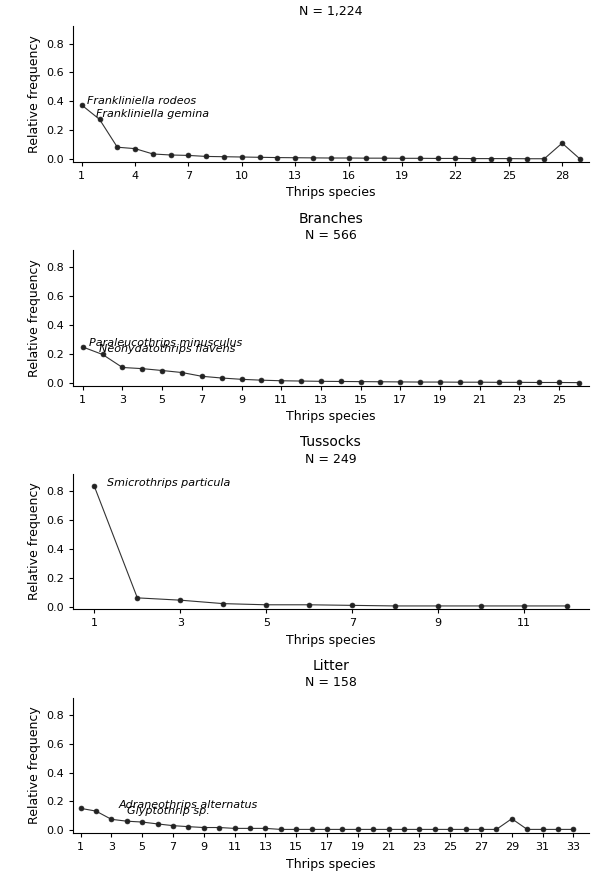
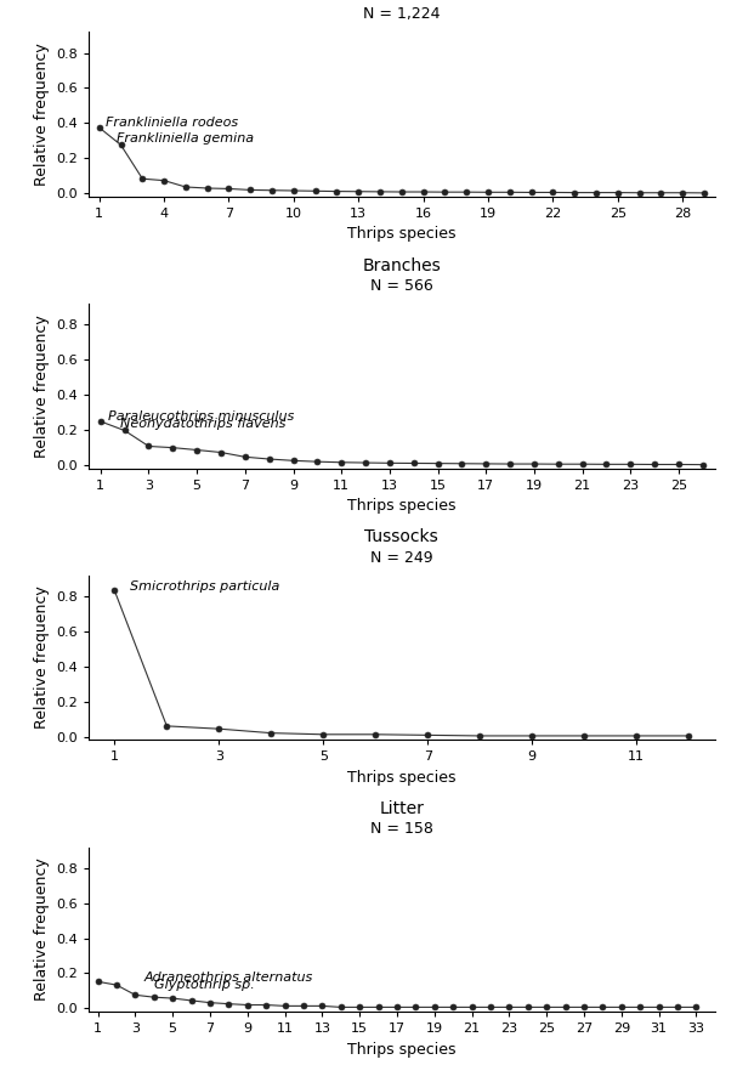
28: 0.11 -> 0.00
29: 0.08 -> 0.01
